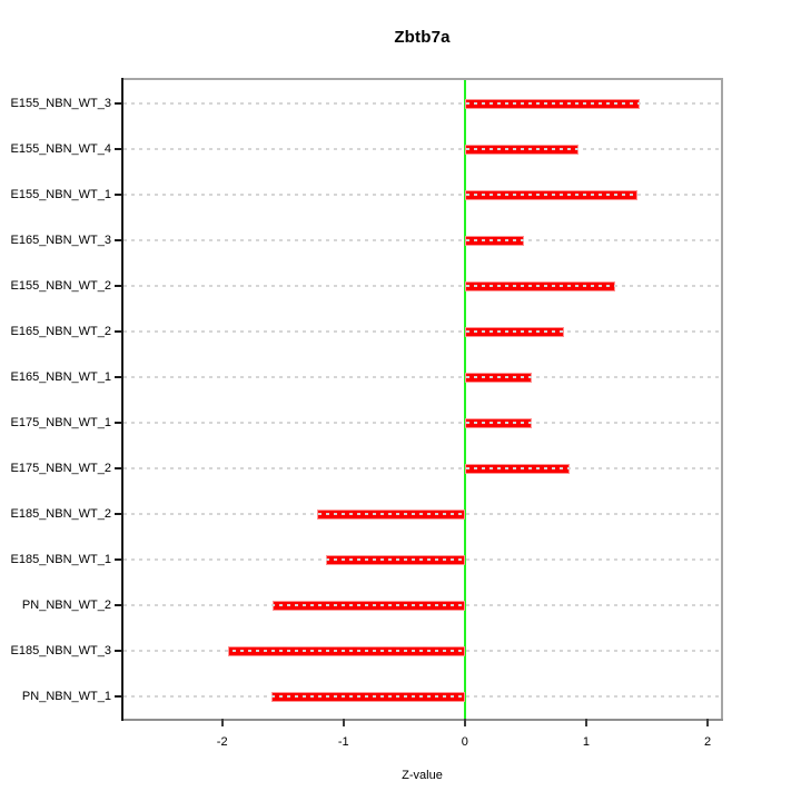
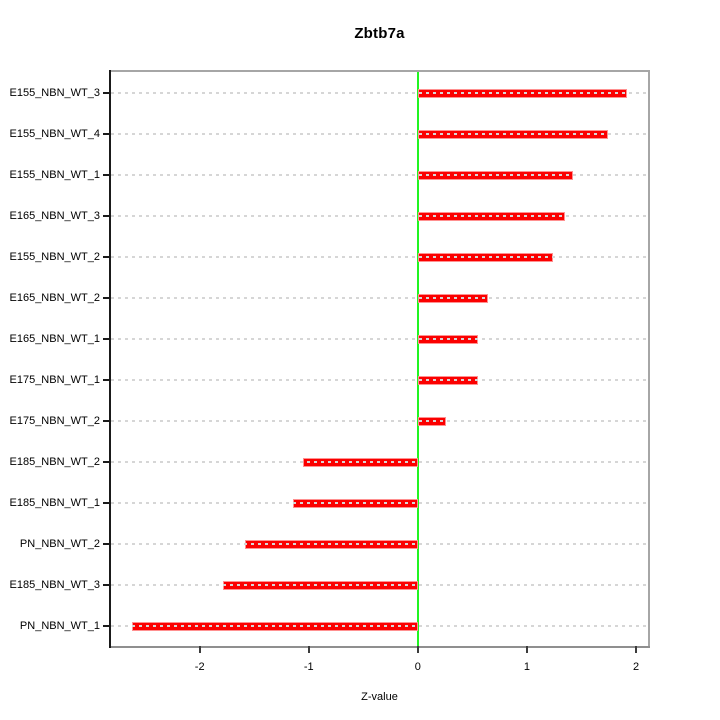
E155_NBN_WT_3: 1.44 -> 1.92
E155_NBN_WT_4: 0.94 -> 1.74
E165_NBN_WT_3: 0.49 -> 1.35
E165_NBN_WT_2: 0.82 -> 0.64
E175_NBN_WT_2: 0.86 -> 0.26
E185_NBN_WT_2: -1.22 -> -1.05
E185_NBN_WT_3: -1.95 -> -1.79
PN_NBN_WT_1: -1.59 -> -2.62
